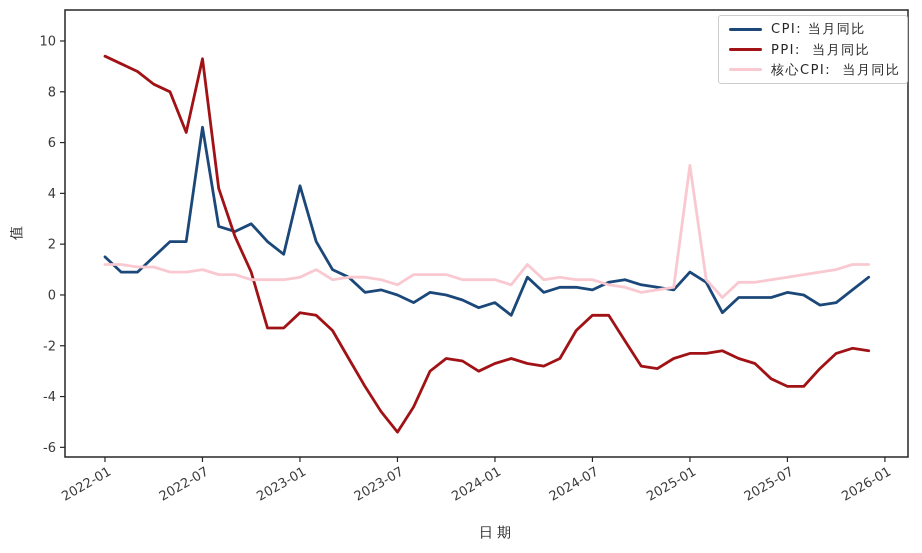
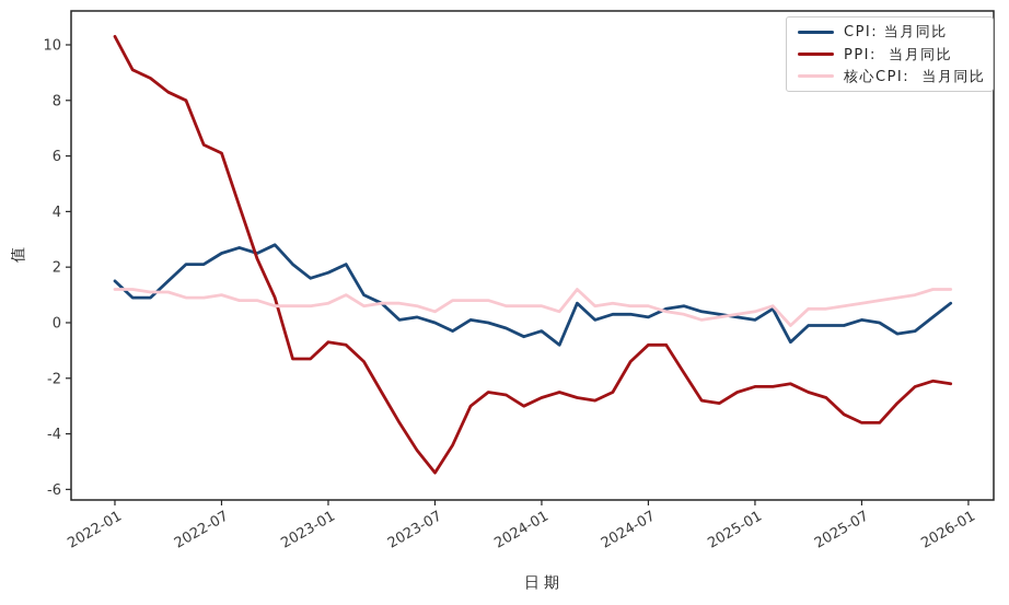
PPI: 当月同比/2022-01: 9.4 -> 10.3
CPI: 当月同比/2022-07: 6.6 -> 2.5
PPI: 当月同比/2022-07: 9.3 -> 6.1
CPI: 当月同比/2023-01: 4.3 -> 1.8
CPI: 当月同比/2025-01: 0.9 -> 0.1
核心CPI: 当月同比/2025-01: 5.1 -> 0.4
